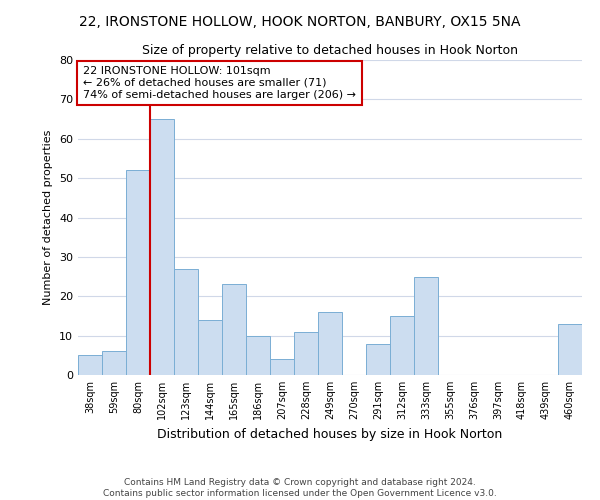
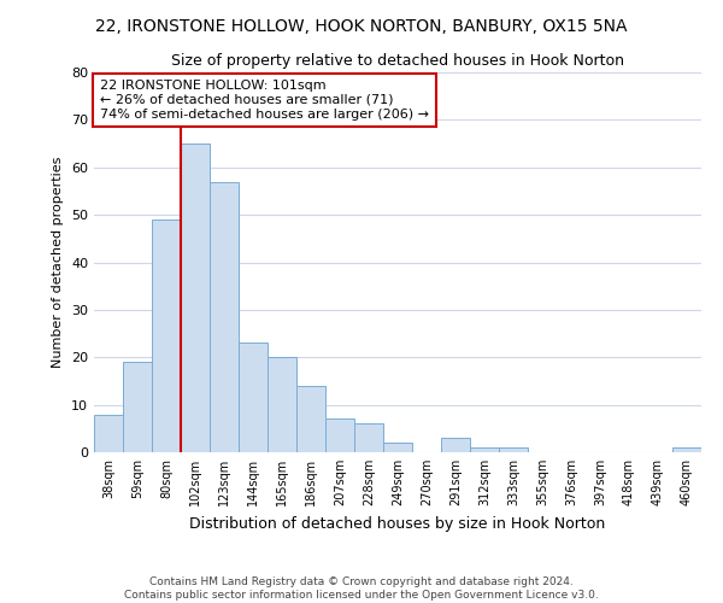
38sqm: 5 -> 8
59sqm: 6 -> 19
80sqm: 52 -> 49
123sqm: 27 -> 57
144sqm: 14 -> 23
165sqm: 23 -> 20
186sqm: 10 -> 14
207sqm: 4 -> 7
228sqm: 11 -> 6
249sqm: 16 -> 2
291sqm: 8 -> 3
312sqm: 15 -> 1
333sqm: 25 -> 1
460sqm: 13 -> 1
